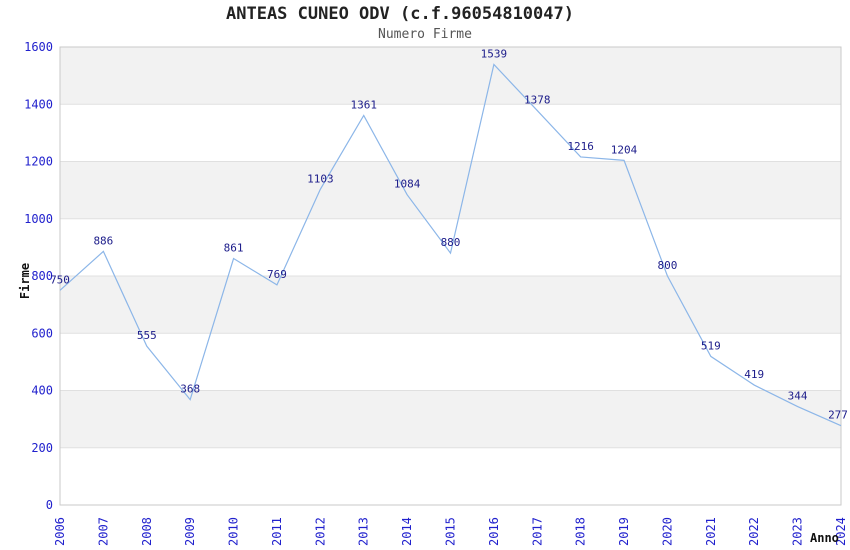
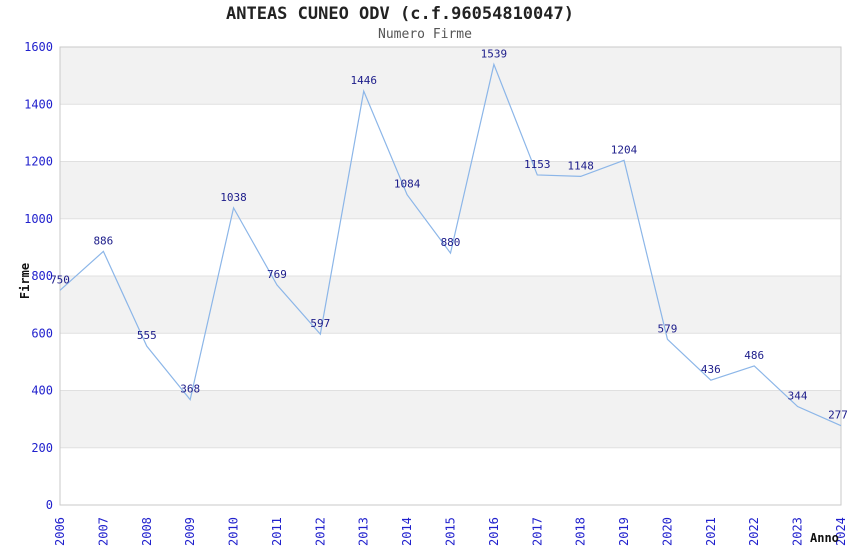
2010: 861 -> 1038
2012: 1103 -> 597
2013: 1361 -> 1446
2017: 1378 -> 1153
2018: 1216 -> 1148
2020: 800 -> 579
2021: 519 -> 436
2022: 419 -> 486
